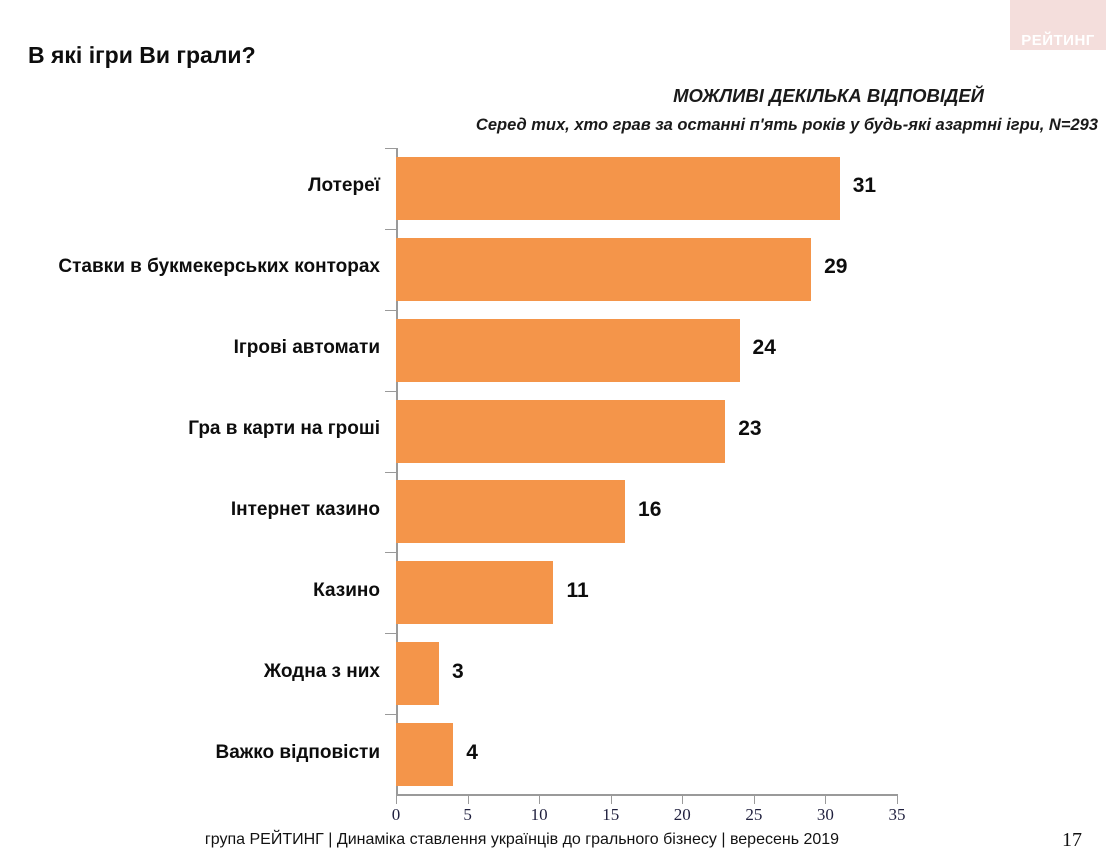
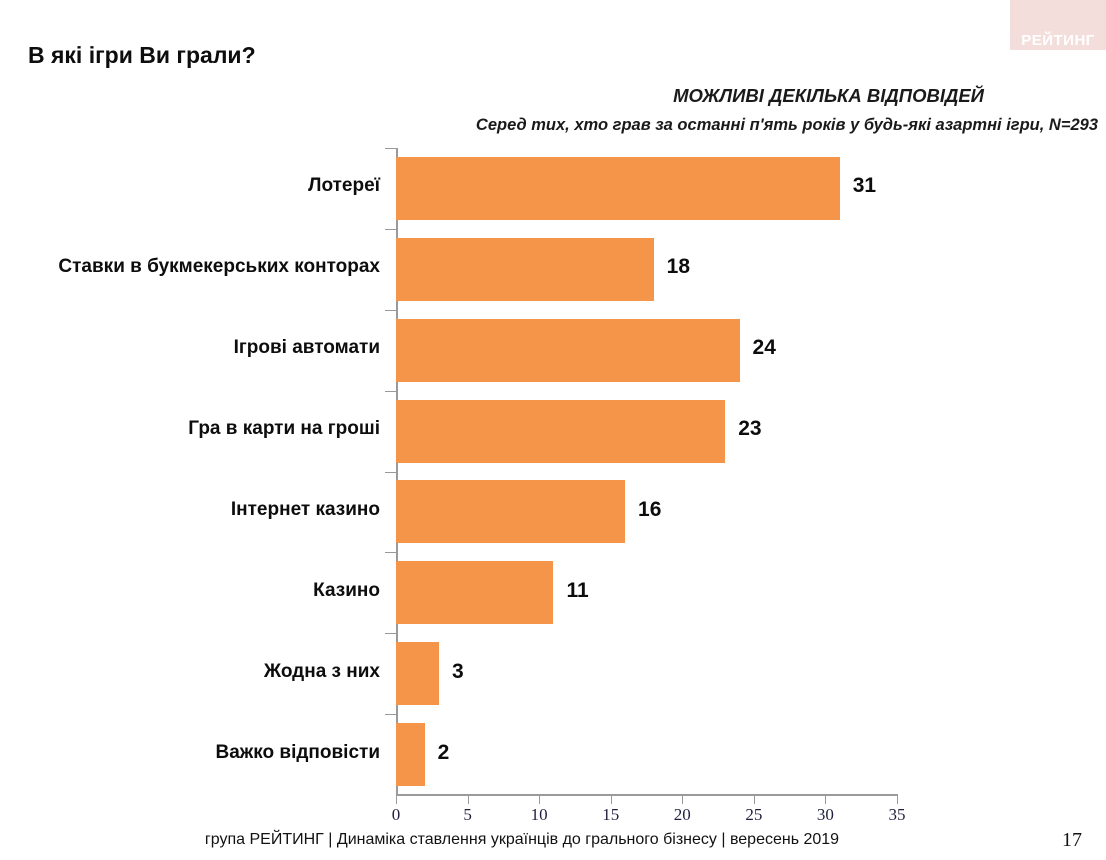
Ставки в букмекерських конторах: 29 -> 18
Важко відповісти: 4 -> 2
